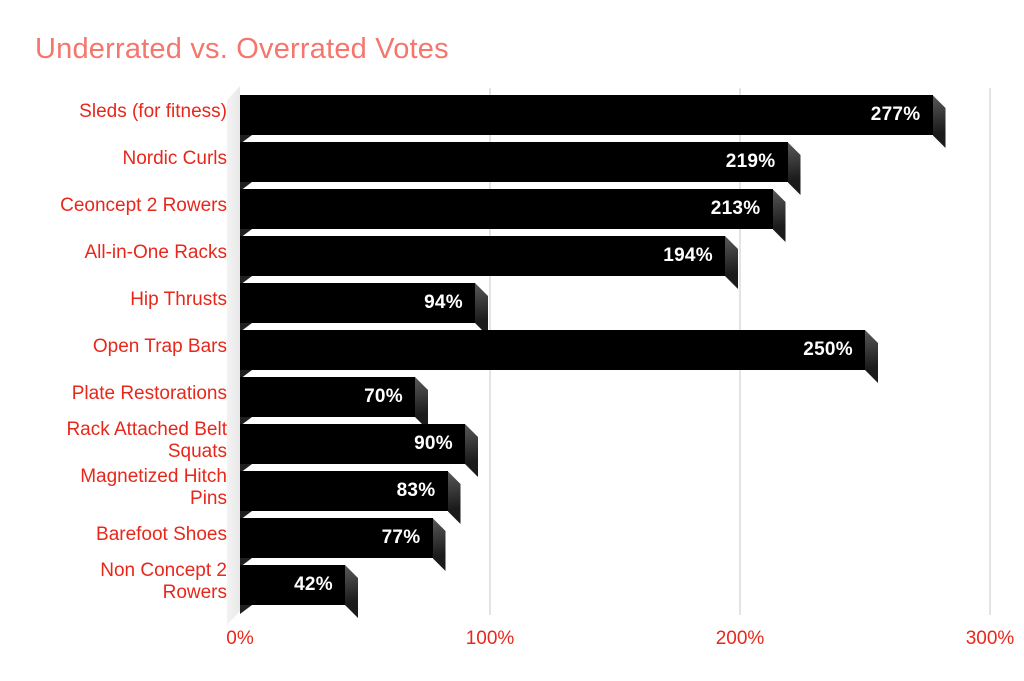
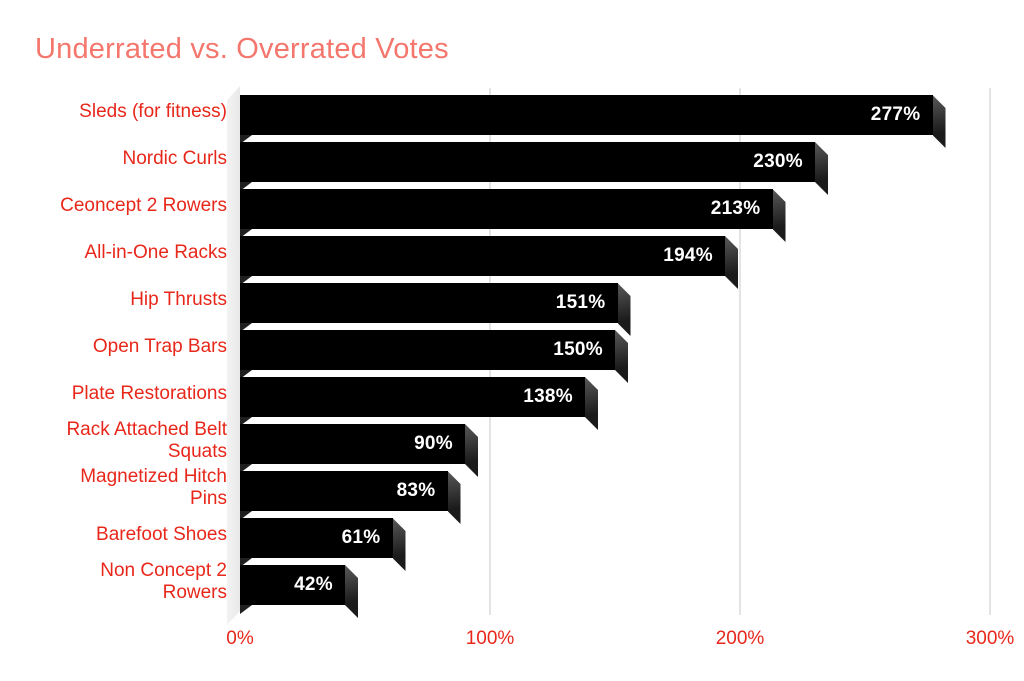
Nordic Curls: 219% -> 230%
Hip Thrusts: 94% -> 151%
Open Trap Bars: 250% -> 150%
Plate Restorations: 70% -> 138%
Barefoot Shoes: 77% -> 61%
